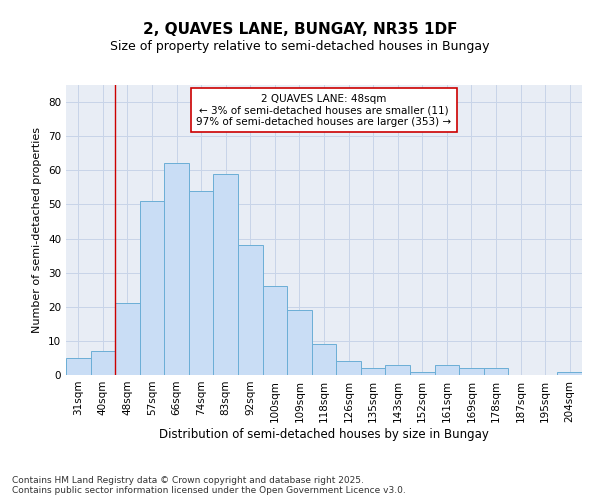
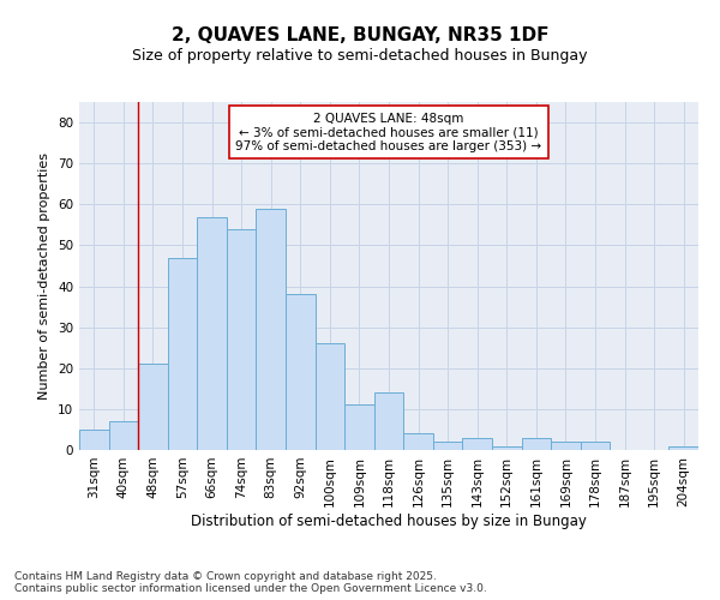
57sqm: 51 -> 47
66sqm: 62 -> 57
109sqm: 19 -> 11
118sqm: 9 -> 14
